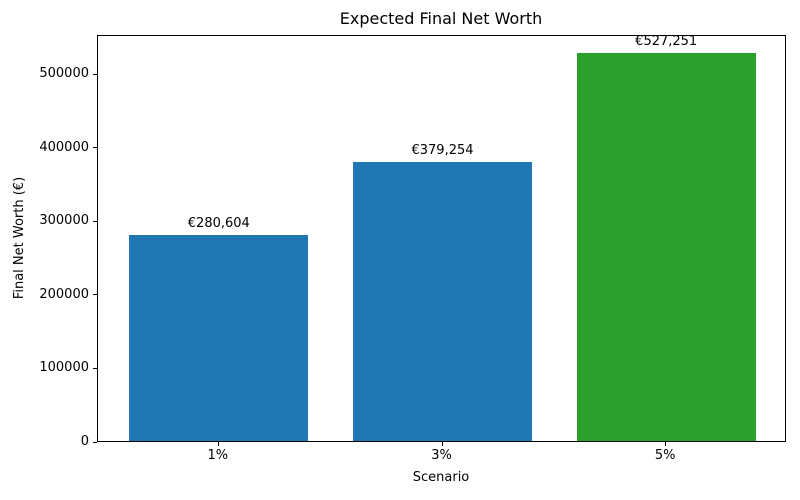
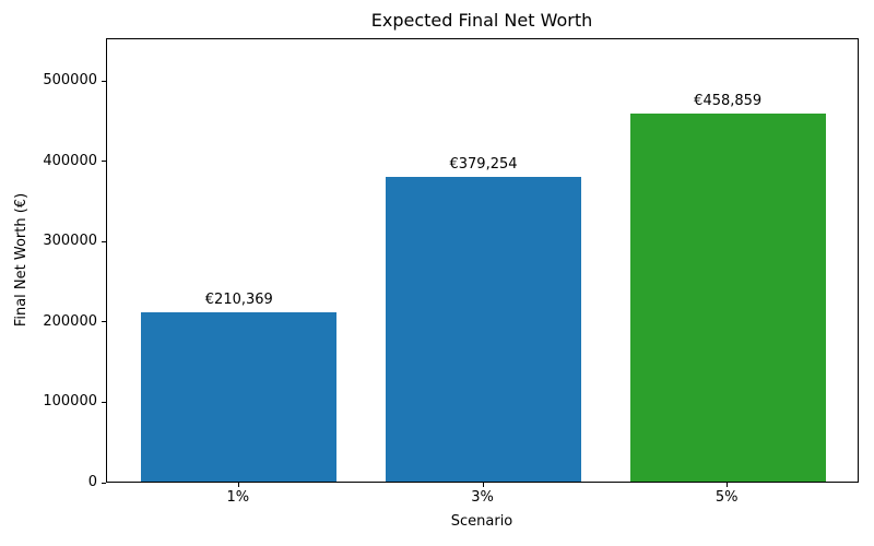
1%: €280,604 -> €210,369
5%: €527,251 -> €458,859
